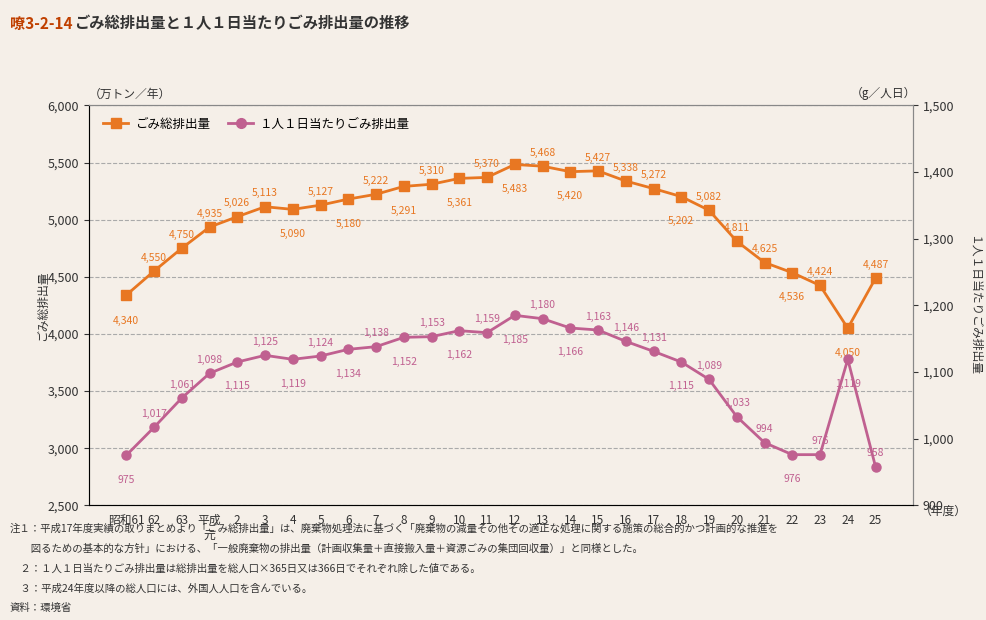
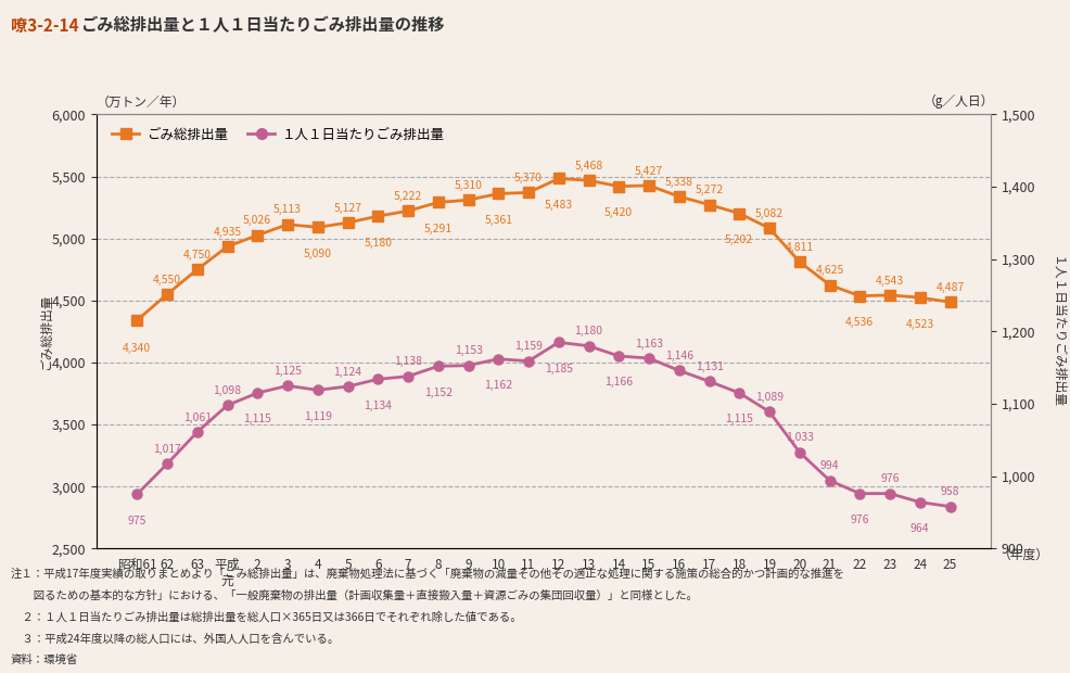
ごみ総排出量/23: 4,424 -> 4,543
ごみ総排出量/24: 4,050 -> 4,523
１人１日当たりごみ排出量/24: 1,119 -> 964
